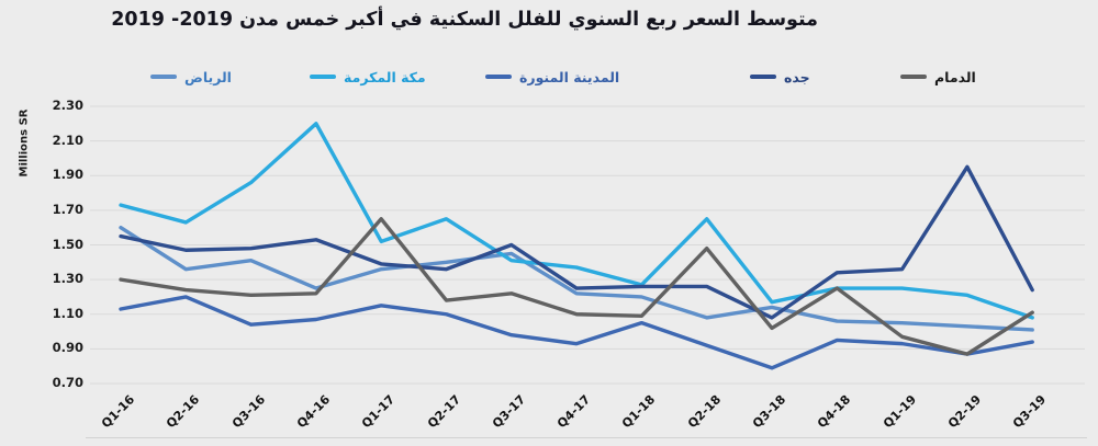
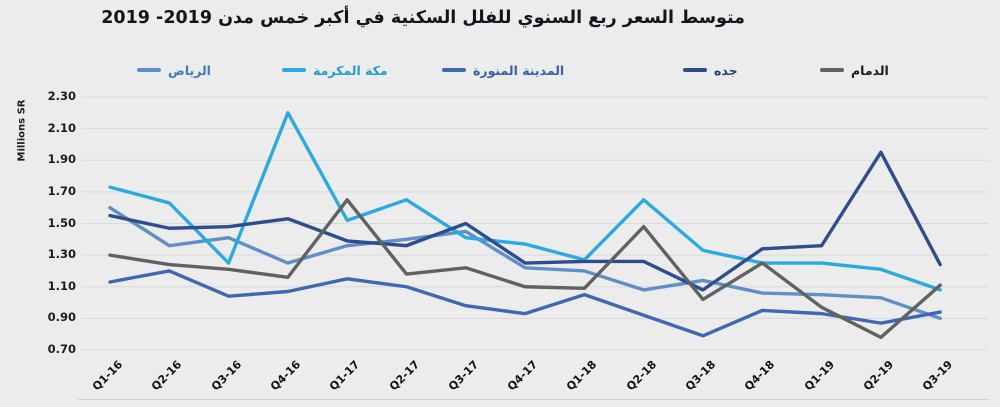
مكة المكرمة/Q3-16: 1.86 -> 1.25
الدمام/Q4-16: 1.22 -> 1.16
مكة المكرمة/Q3-18: 1.17 -> 1.33
الدمام/Q2-19: 0.87 -> 0.78
الرياض/Q3-19: 1.01 -> 0.90
